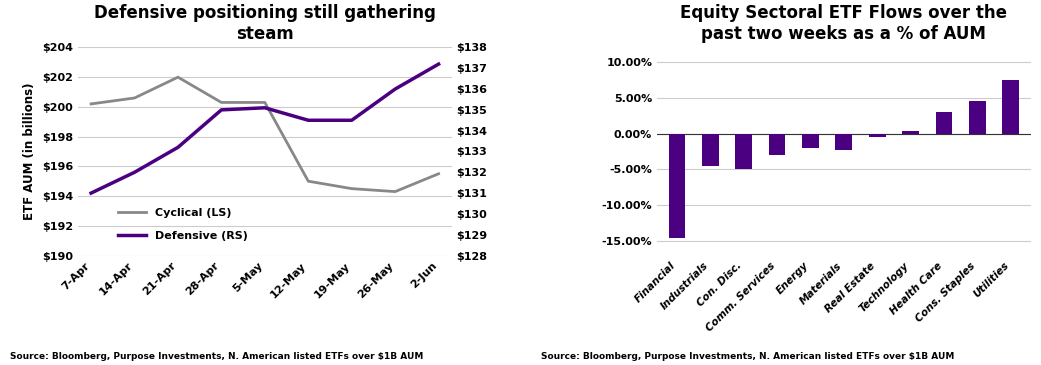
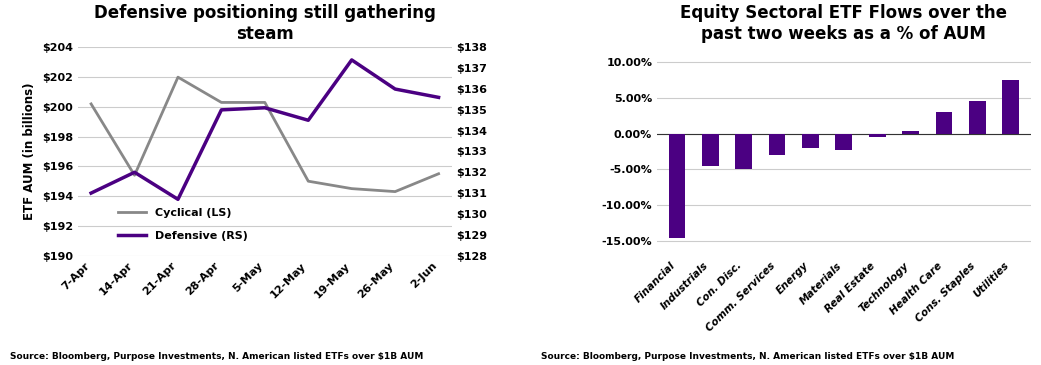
Defensive positioning still gathering steam/Cyclical (LS)/14-Apr: $200.6 -> $195.4
Defensive positioning still gathering steam/Defensive (RS)/21-Apr: $133.2 -> $130.7
Defensive positioning still gathering steam/Defensive (RS)/19-May: $134.5 -> $137.4
Defensive positioning still gathering steam/Defensive (RS)/2-Jun: $137.2 -> $135.6
